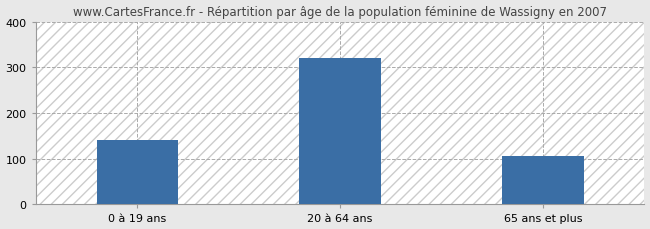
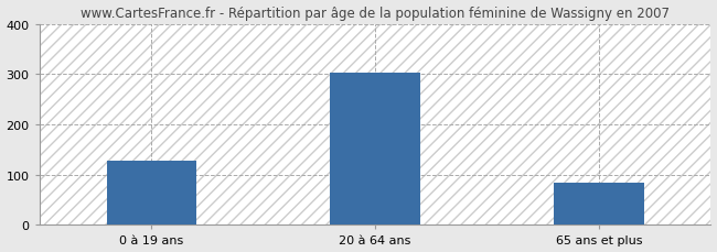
0 à 19 ans: 140 -> 127
20 à 64 ans: 320 -> 303
65 ans et plus: 105 -> 85
